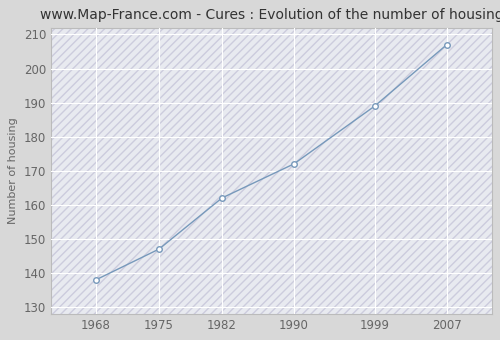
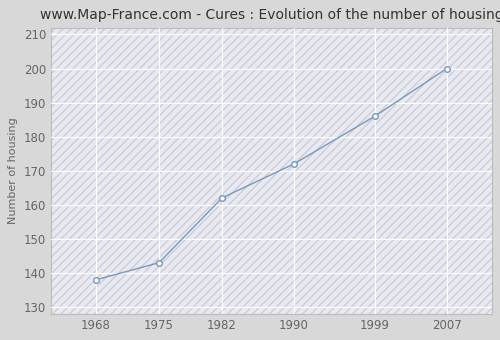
1975: 147 -> 143
1999: 189 -> 186
2007: 207 -> 200
